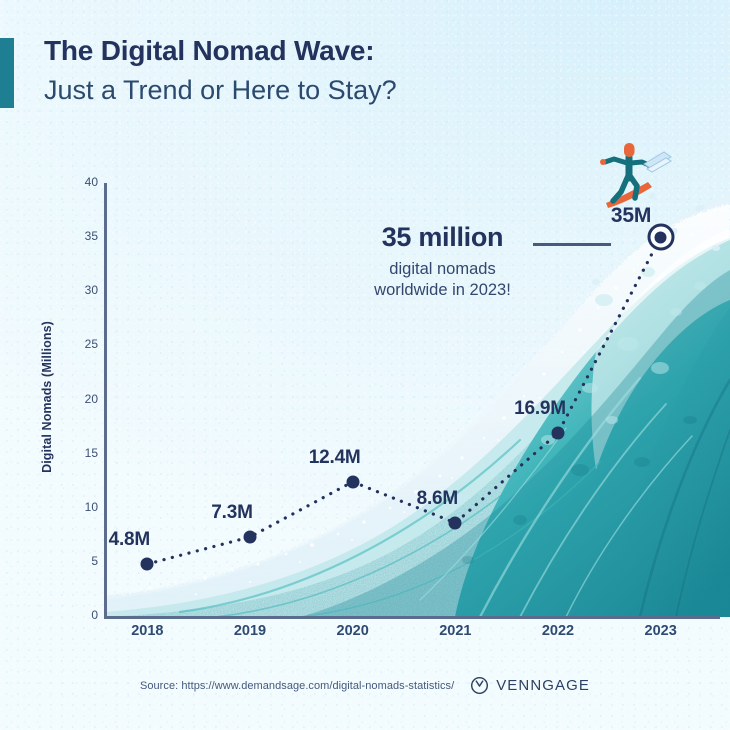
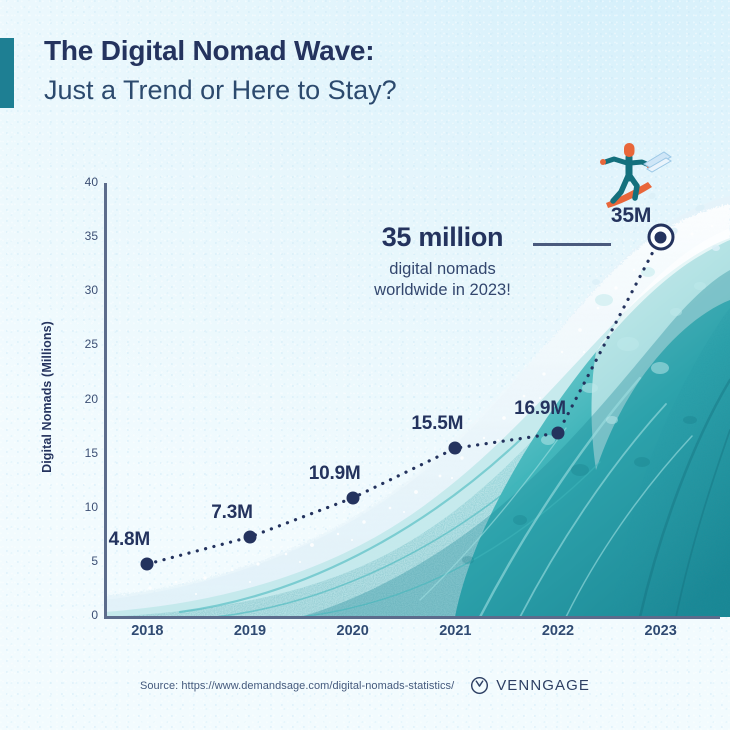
2020: 12.4M -> 10.9M
2021: 8.6M -> 15.5M
